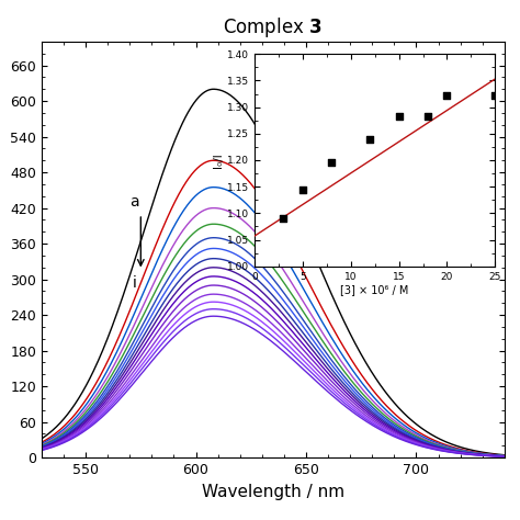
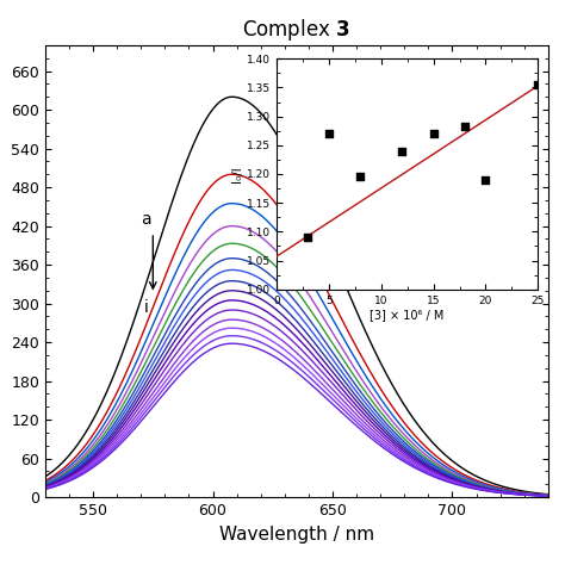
5: 1.145 -> 1.270
15: 1.283 -> 1.270
20: 1.322 -> 1.190
25: 1.322 -> 1.355
